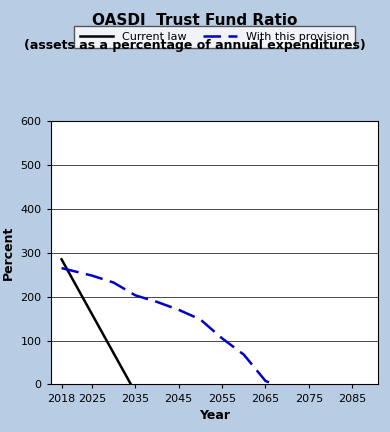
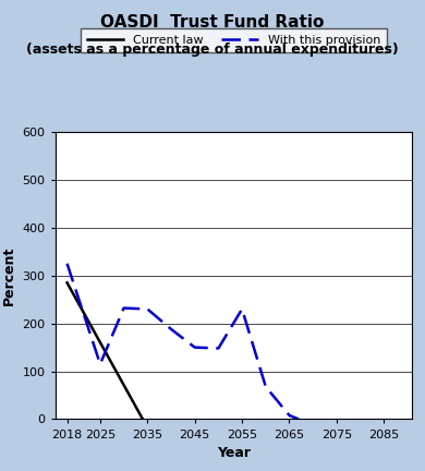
2018: 265 -> 325
2025: 248 -> 115
2035: 203 -> 230
2045: 170 -> 150
2055: 105 -> 230
